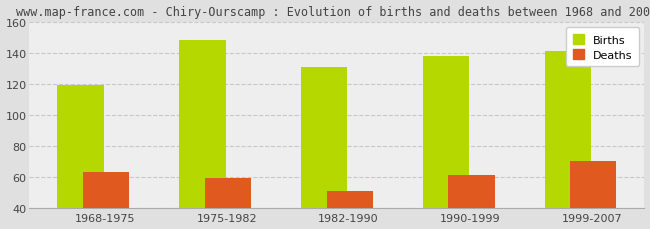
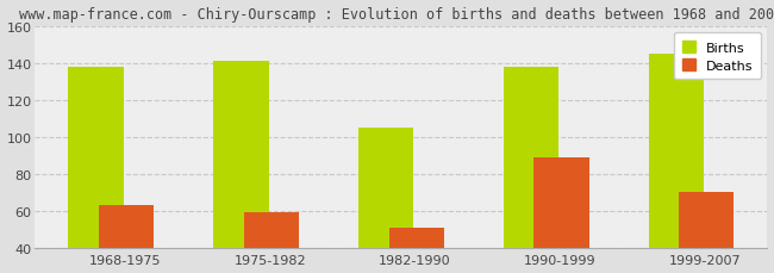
Births/1968-1975: 119 -> 138
Births/1975-1982: 148 -> 141
Births/1982-1990: 131 -> 105
Deaths/1990-1999: 61 -> 89
Births/1999-2007: 141 -> 145
